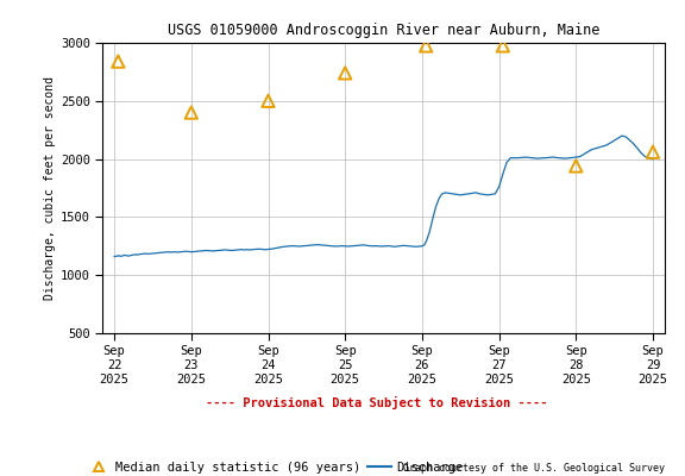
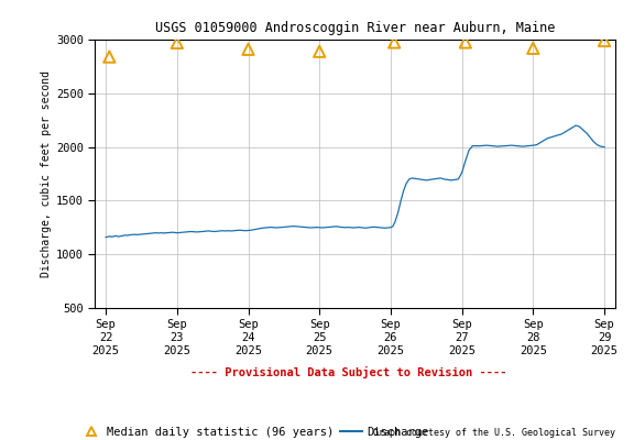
Median daily statistic (96 years)/Sep 23 2025: 2400 -> 2970
Median daily statistic (96 years)/Sep 24 2025: 2500 -> 2910
Median daily statistic (96 years)/Sep 25 2025: 2740 -> 2890
Median daily statistic (96 years)/Sep 28 2025: 1940 -> 2920
Median daily statistic (96 years)/Sep 29 2025: 2060 -> 2990
